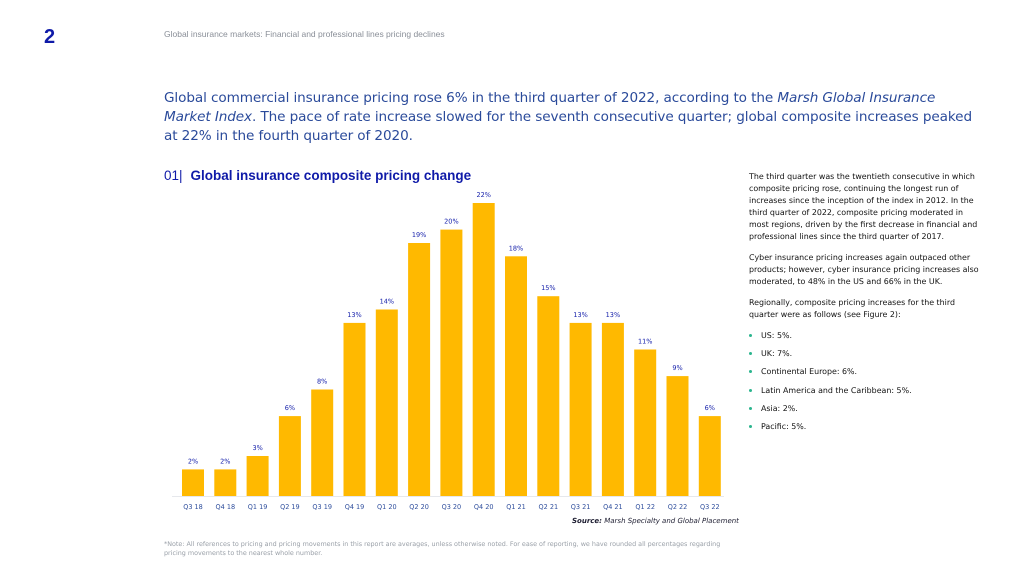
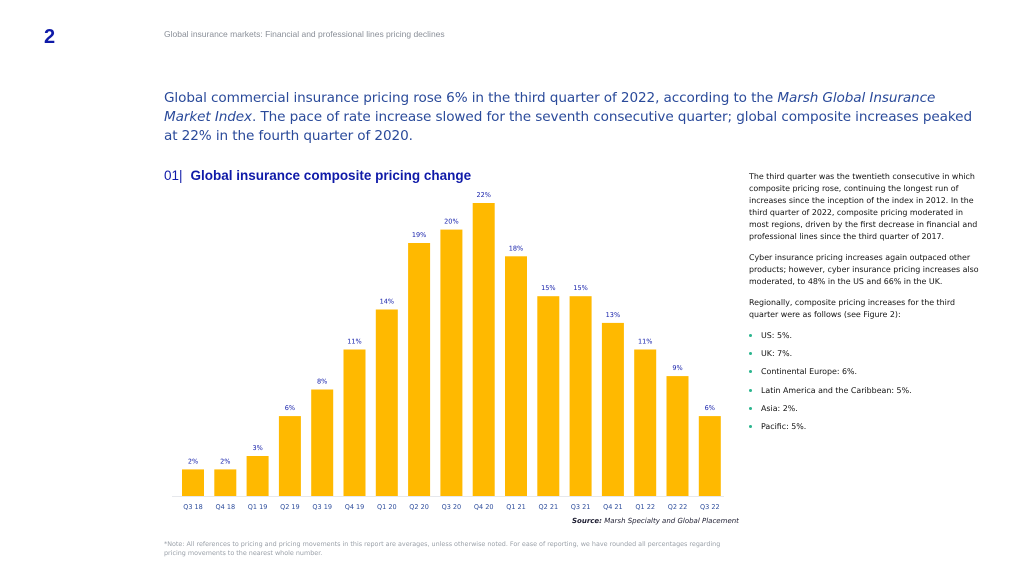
Q4 19: 13% -> 11%
Q3 21: 13% -> 15%
